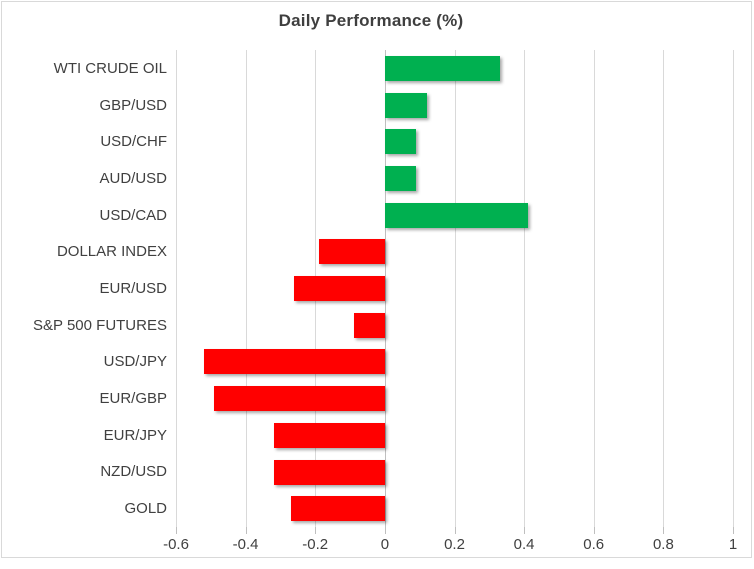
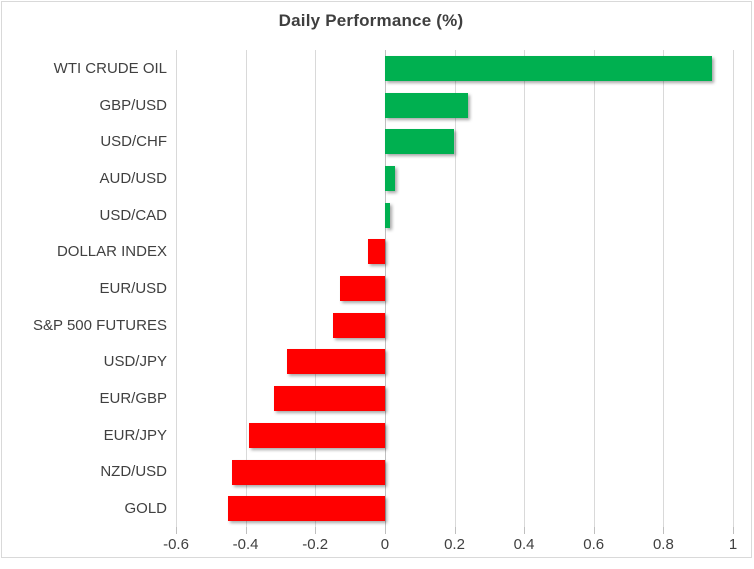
WTI CRUDE OIL: 0.33 -> 0.94
GBP/USD: 0.12 -> 0.24
USD/CHF: 0.09 -> 0.20
AUD/USD: 0.09 -> 0.03
USD/CAD: 0.41 -> 0.01
DOLLAR INDEX: -0.19 -> -0.05
EUR/USD: -0.26 -> -0.13
S&P 500 FUTURES: -0.09 -> -0.15
USD/JPY: -0.52 -> -0.28
EUR/GBP: -0.49 -> -0.32
EUR/JPY: -0.32 -> -0.39
NZD/USD: -0.32 -> -0.44
GOLD: -0.27 -> -0.45
